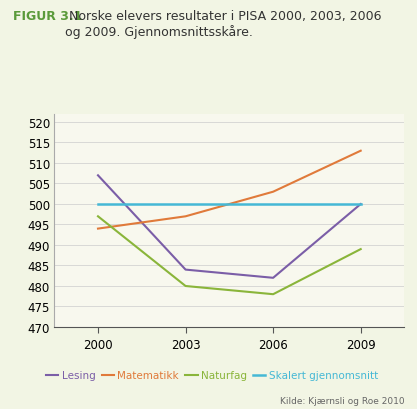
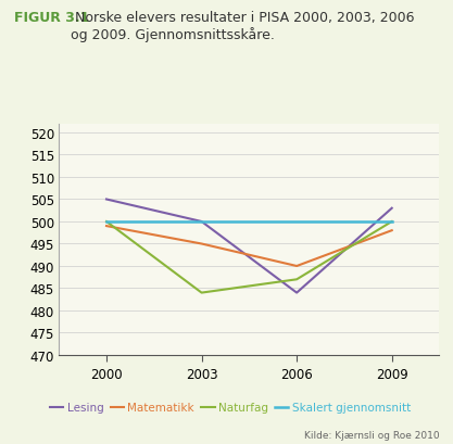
Lesing/2000: 507 -> 505
Matematikk/2000: 494 -> 499
Naturfag/2000: 497 -> 500
Lesing/2003: 484 -> 500
Matematikk/2003: 497 -> 495
Naturfag/2003: 480 -> 484
Lesing/2006: 482 -> 484
Matematikk/2006: 503 -> 490
Naturfag/2006: 478 -> 487
Lesing/2009: 500 -> 503
Matematikk/2009: 513 -> 498
Naturfag/2009: 489 -> 500
